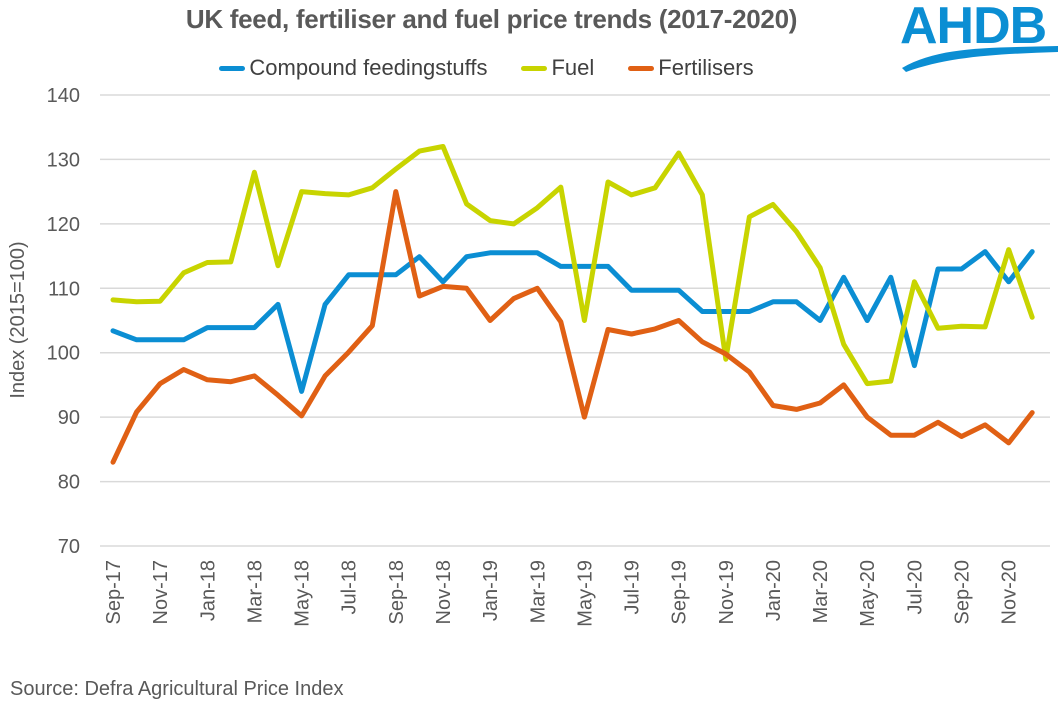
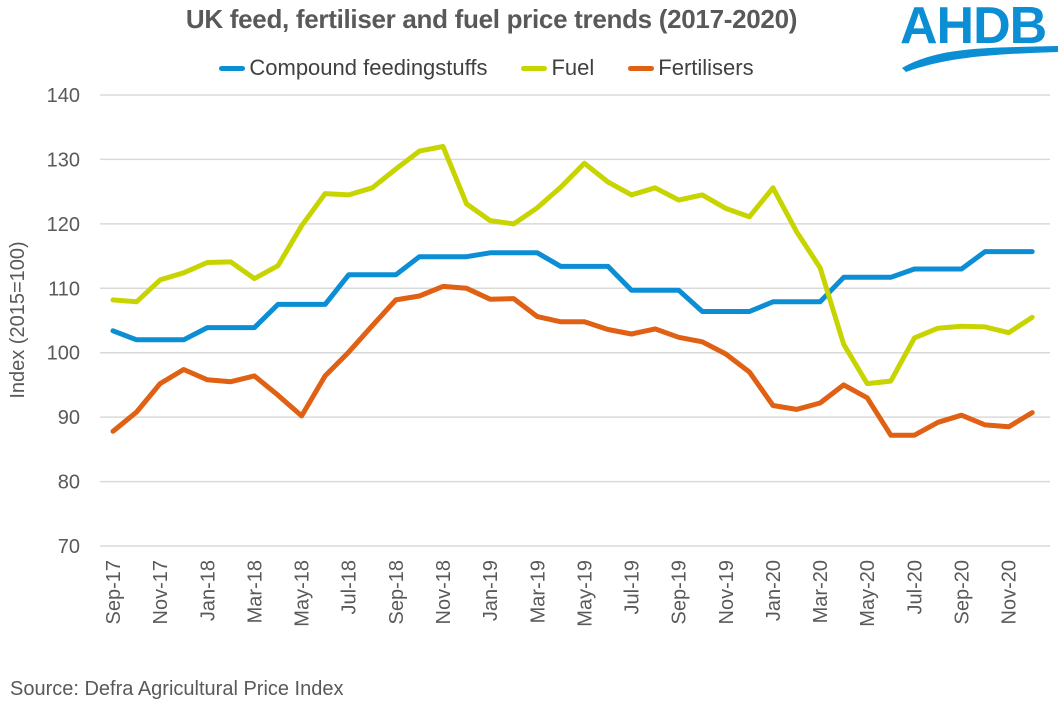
Fertilisers/Sep-17: 83 -> 88
Fuel/Nov-17: 108 -> 111
Fuel/Mar-18: 128 -> 112
Compound feedingstuffs/May-18: 94 -> 108
Fuel/May-18: 125 -> 120
Fertilisers/Sep-18: 125 -> 108
Compound feedingstuffs/Nov-18: 111 -> 115
Fertilisers/Jan-19: 105 -> 108
Fertilisers/Mar-19: 110 -> 106
Fuel/May-19: 105 -> 129
Fertilisers/May-19: 90 -> 105
Fuel/Sep-19: 131 -> 124
Fertilisers/Sep-19: 105 -> 102
Fuel/Nov-19: 99 -> 122
Fuel/Jan-20: 123 -> 126
Compound feedingstuffs/Mar-20: 105 -> 108
Compound feedingstuffs/May-20: 105 -> 112
Fertilisers/May-20: 90 -> 93
Compound feedingstuffs/Jul-20: 98 -> 113
Fuel/Jul-20: 111 -> 102
Fertilisers/Sep-20: 87 -> 90
Compound feedingstuffs/Nov-20: 111 -> 116
Fuel/Nov-20: 116 -> 103
Fertilisers/Nov-20: 86 -> 88
